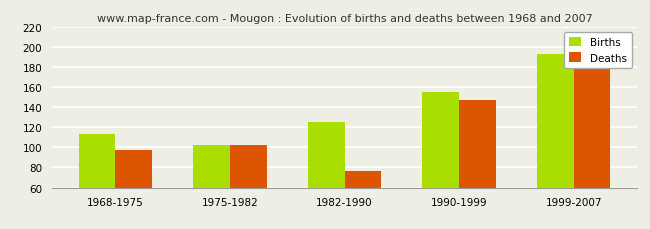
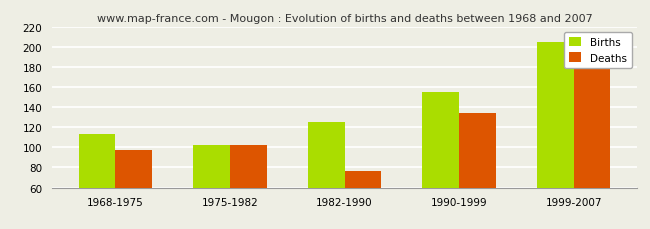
Deaths/1990-1999: 147 -> 134
Births/1999-2007: 193 -> 205
